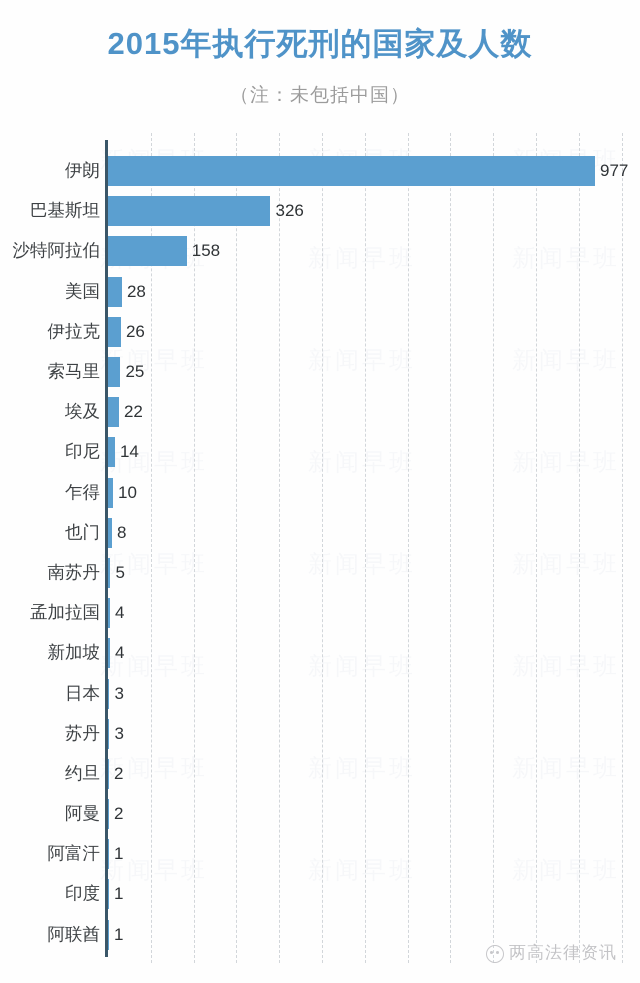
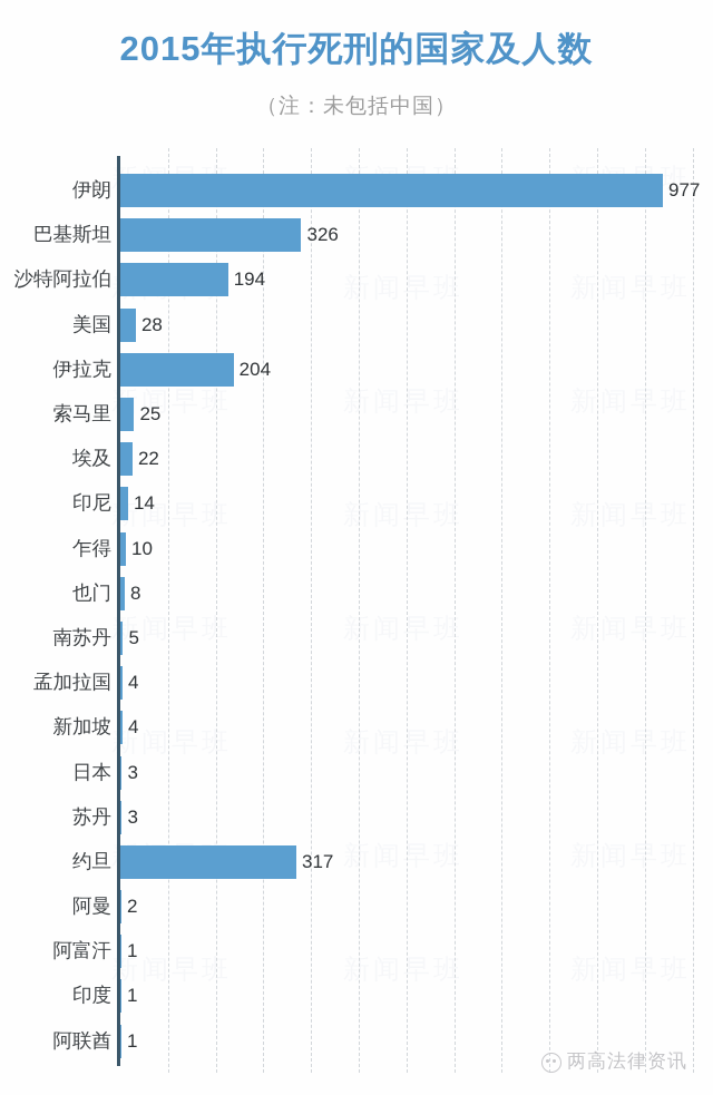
沙特阿拉伯: 158 -> 194
伊拉克: 26 -> 204
约旦: 2 -> 317
